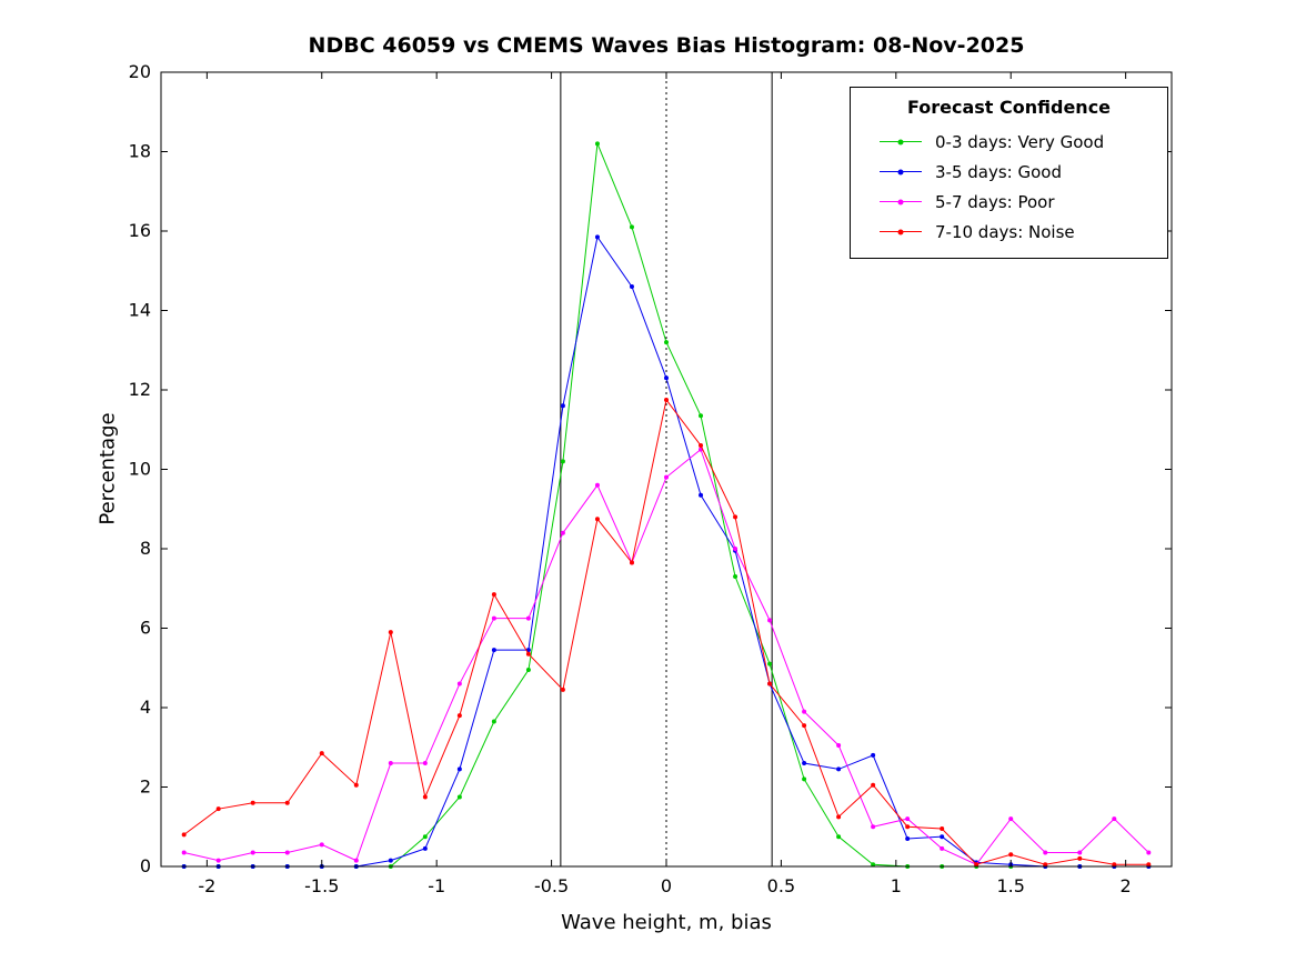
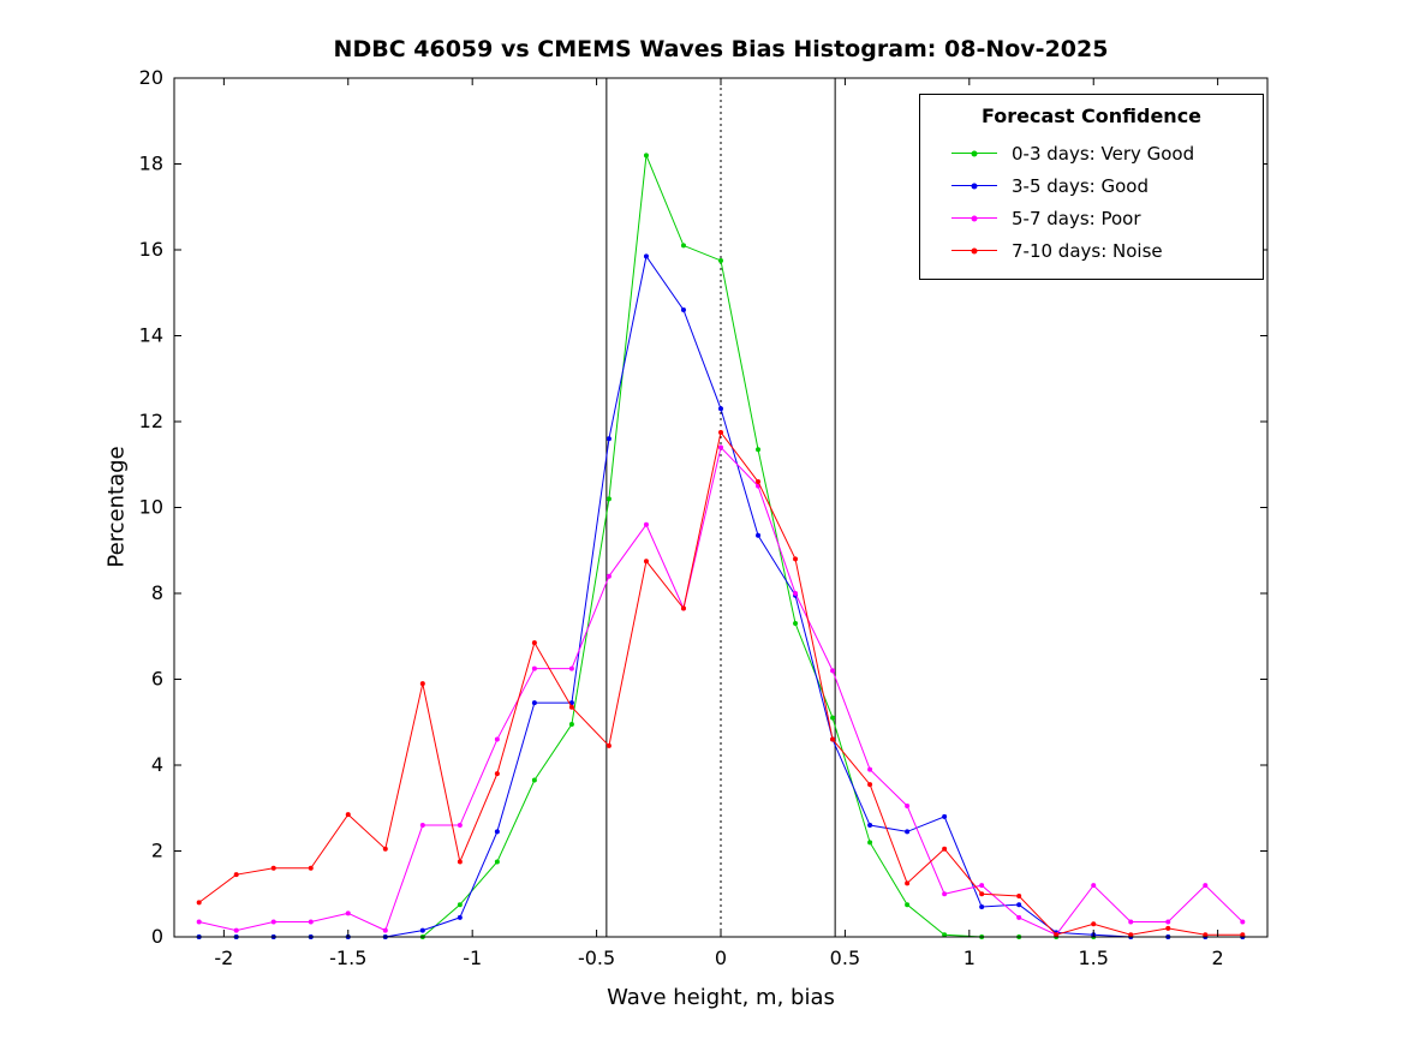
0-3 days: Very Good/0: 13.2 -> 15.8
5-7 days: Poor/0: 9.8 -> 11.4
